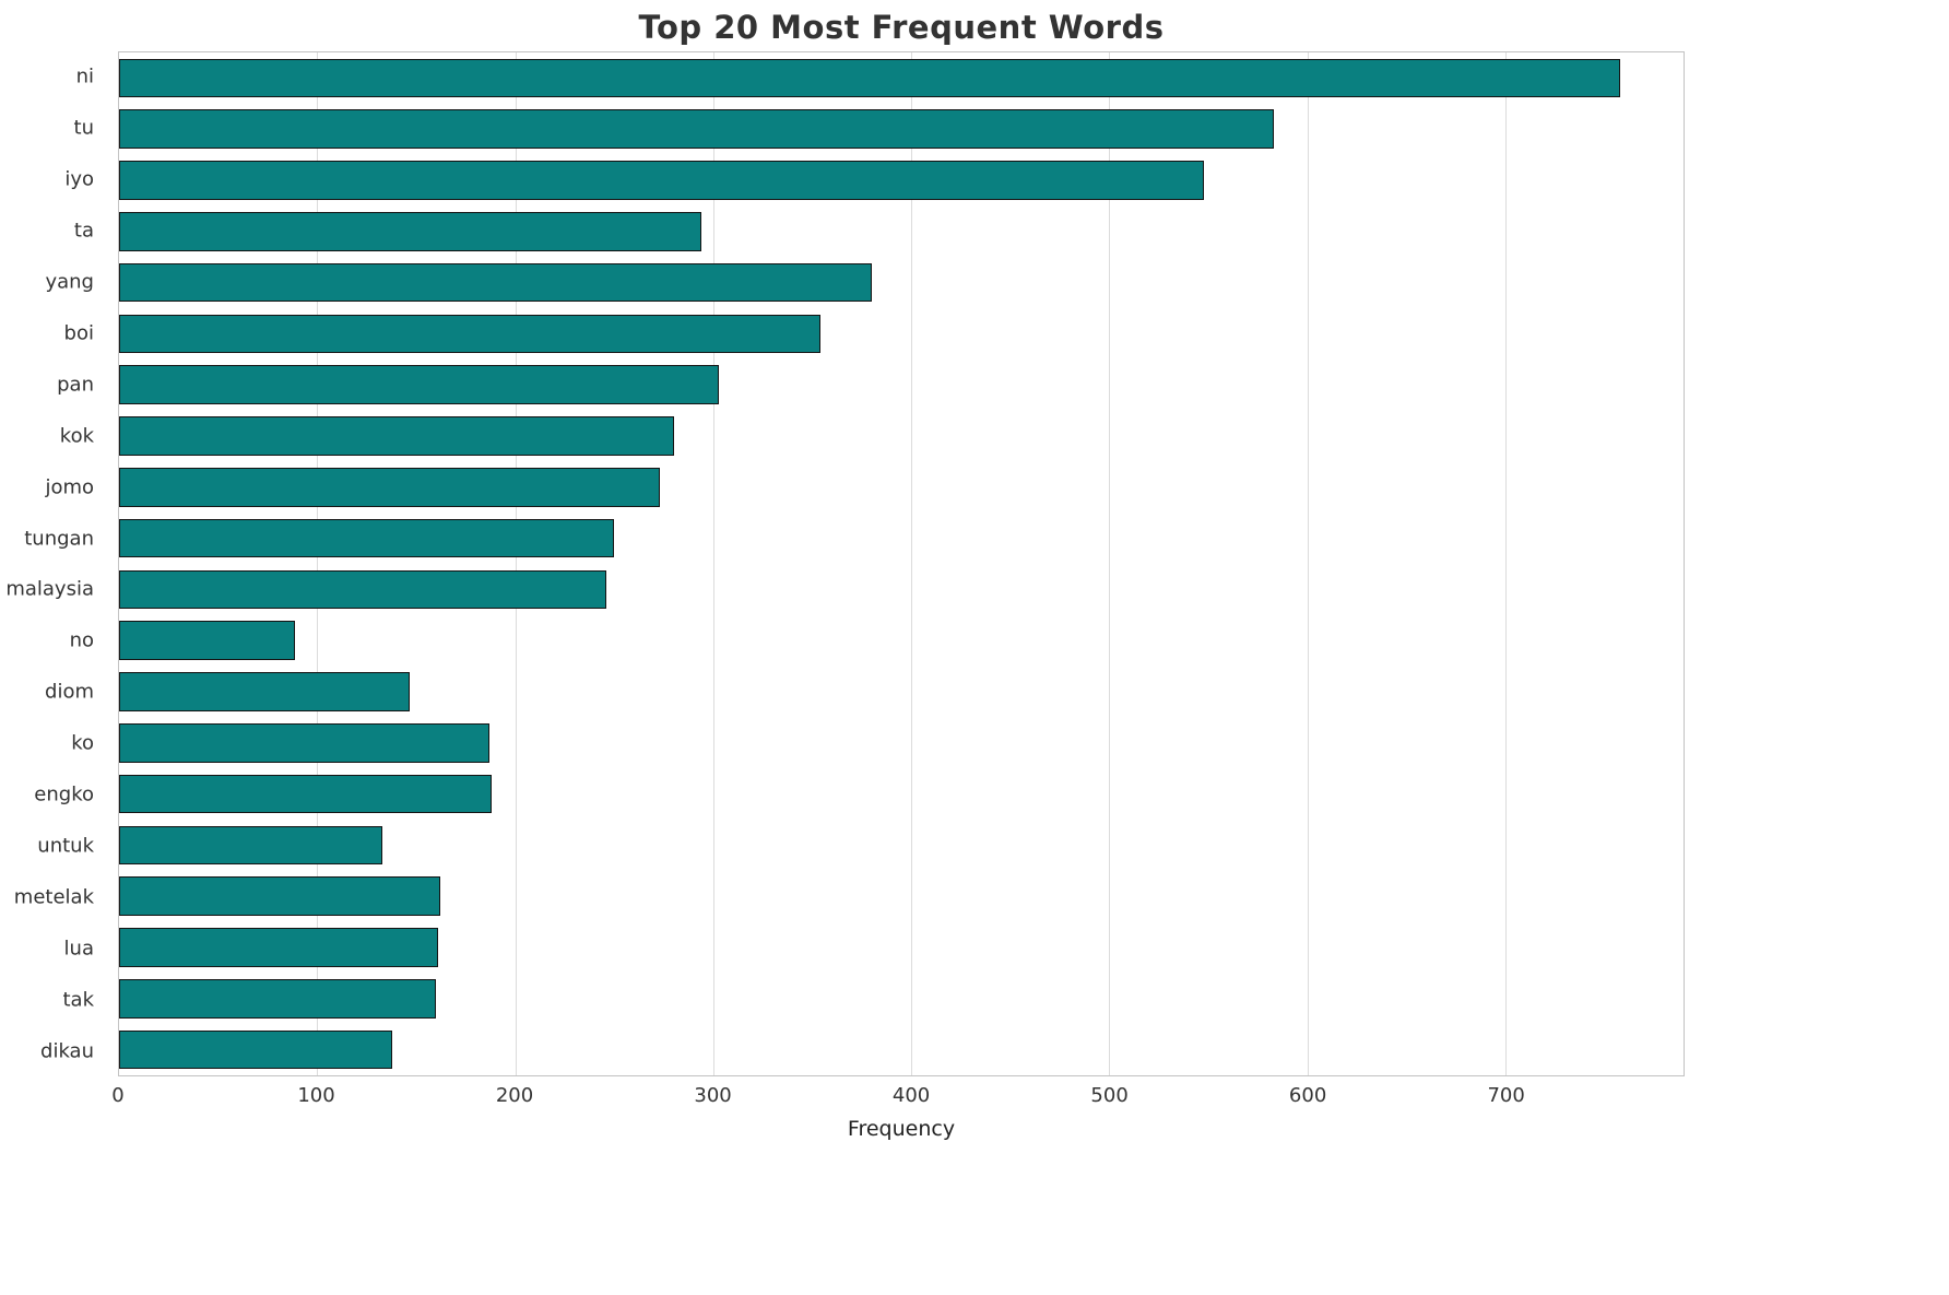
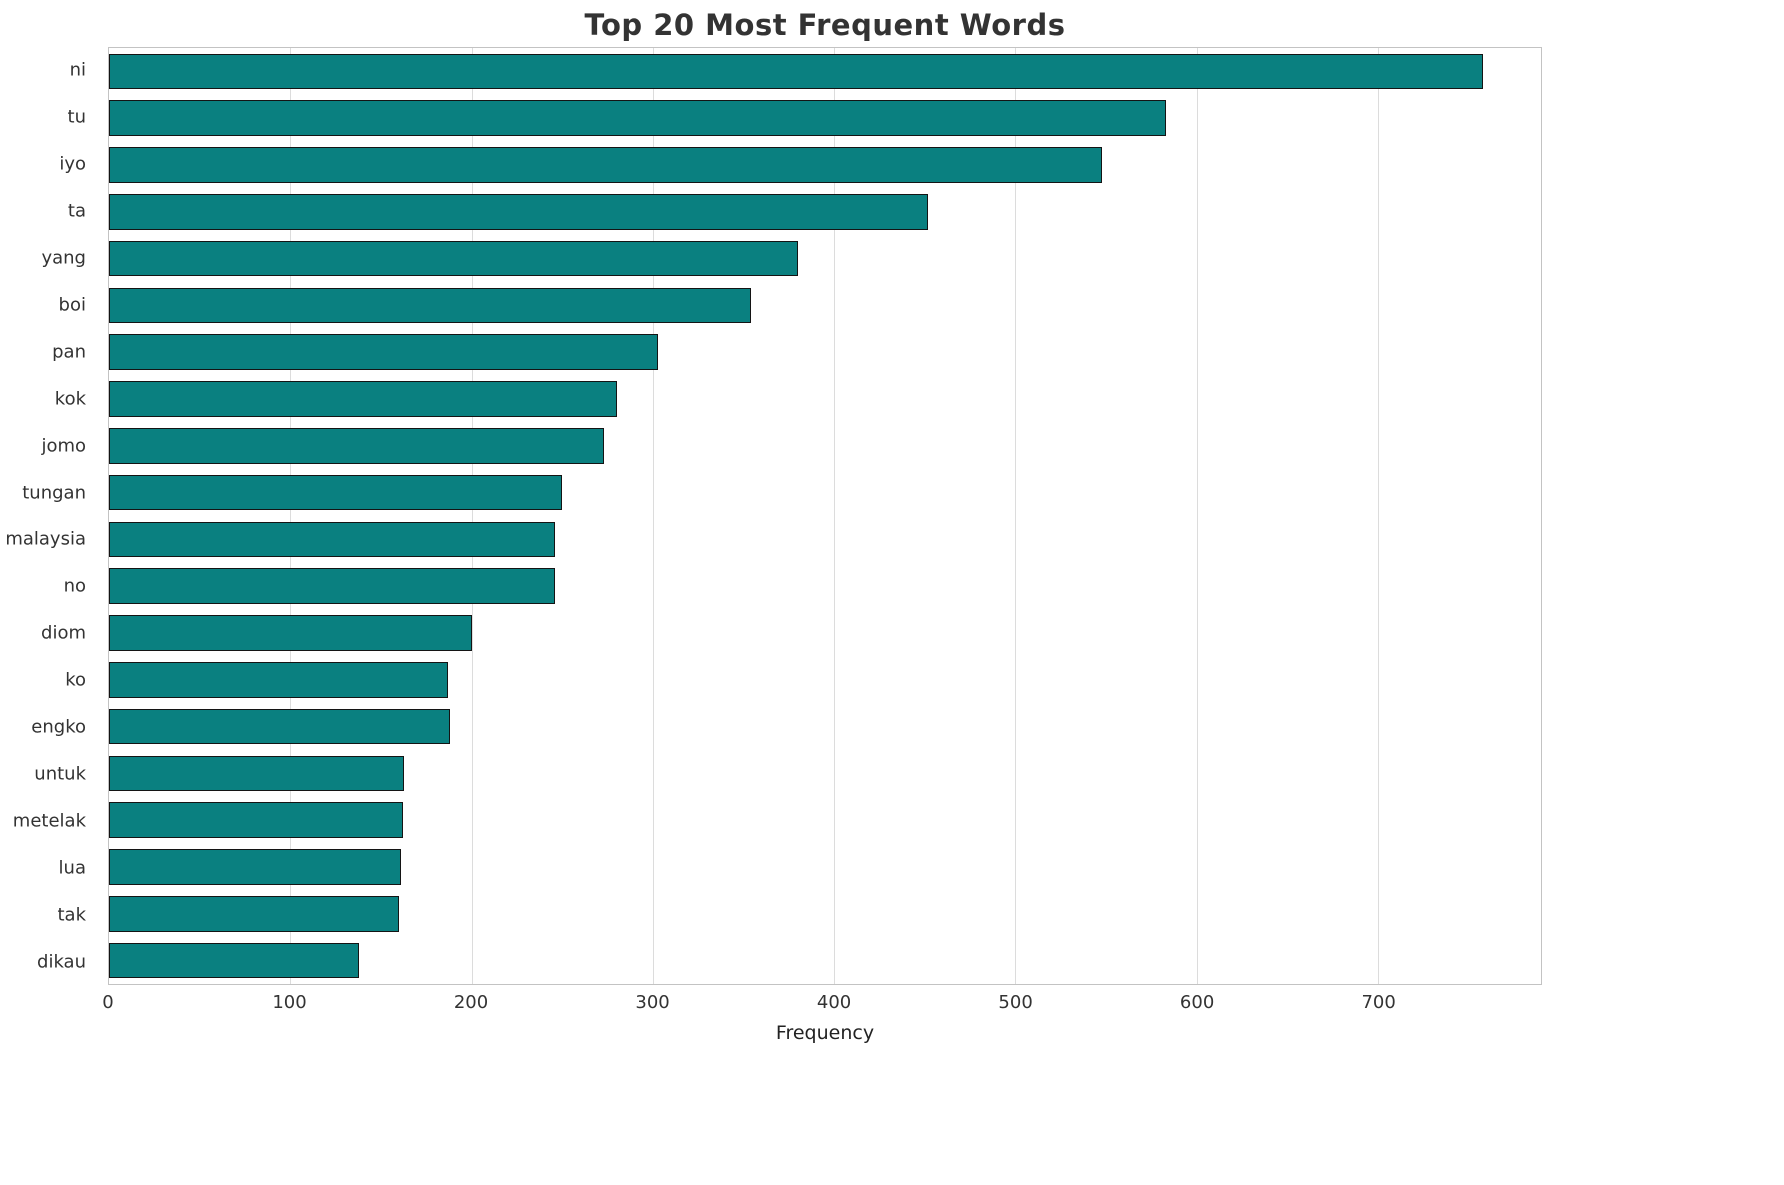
ta: 294 -> 452
no: 89 -> 246
diom: 147 -> 200
untuk: 133 -> 163
